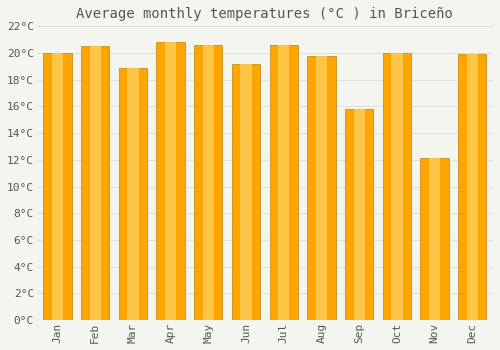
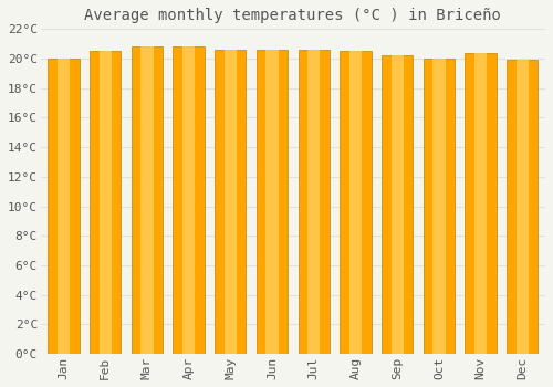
Mar: 18.9°C -> 20.8°C
Jun: 19.2°C -> 20.6°C
Aug: 19.8°C -> 20.5°C
Sep: 15.8°C -> 20.2°C
Nov: 12.1°C -> 20.4°C
